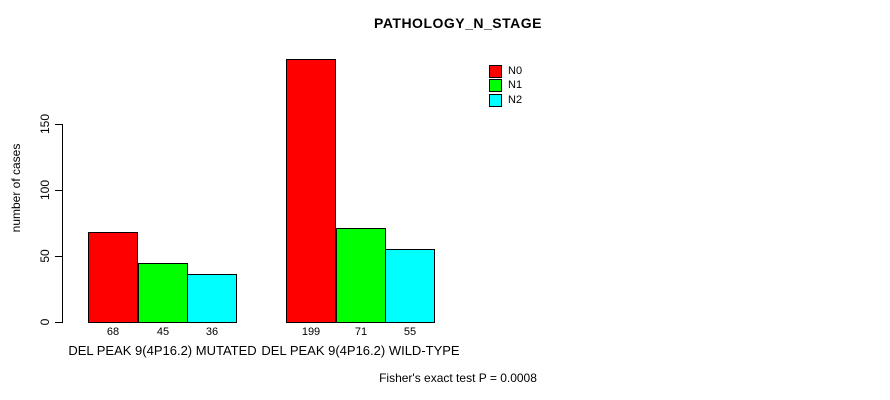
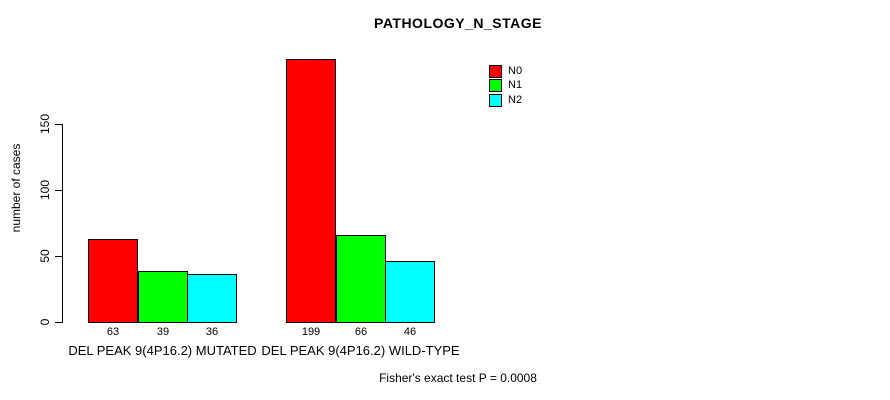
N0/DEL PEAK 9(4P16.2) MUTATED: 68 -> 63
N1/DEL PEAK 9(4P16.2) MUTATED: 45 -> 39
N1/DEL PEAK 9(4P16.2) WILD-TYPE: 71 -> 66
N2/DEL PEAK 9(4P16.2) WILD-TYPE: 55 -> 46
